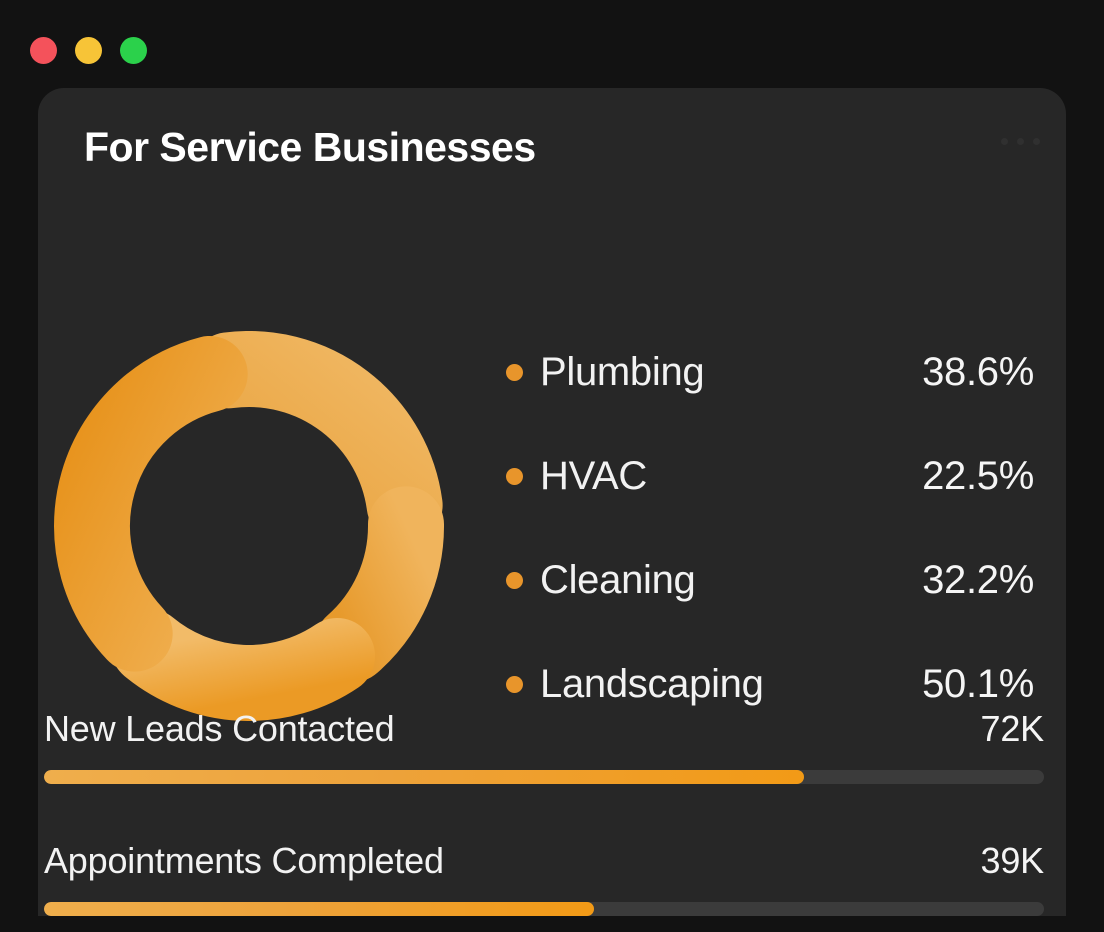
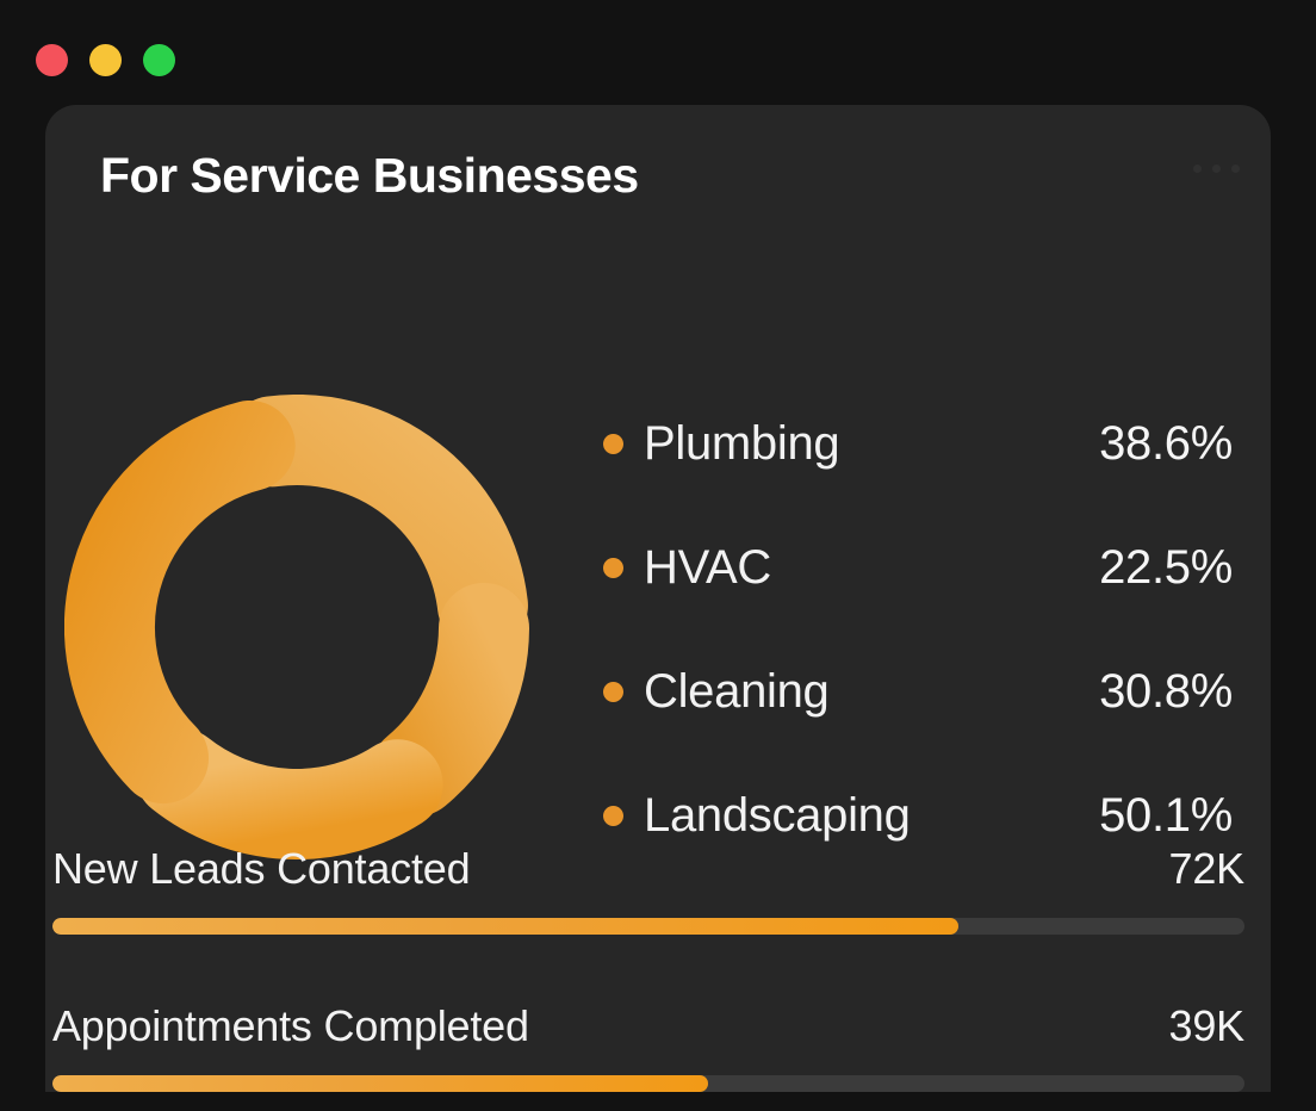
Cleaning: 32.2% -> 30.8%
